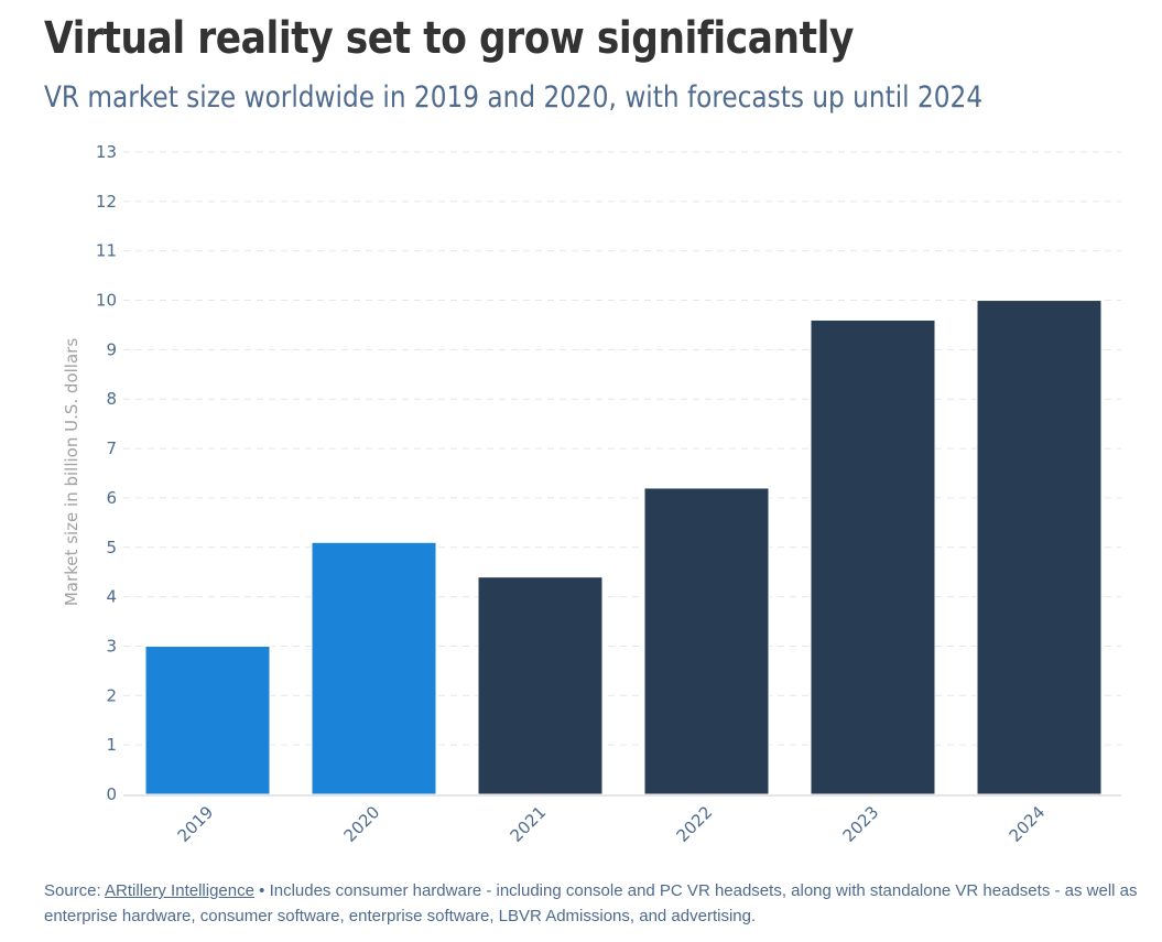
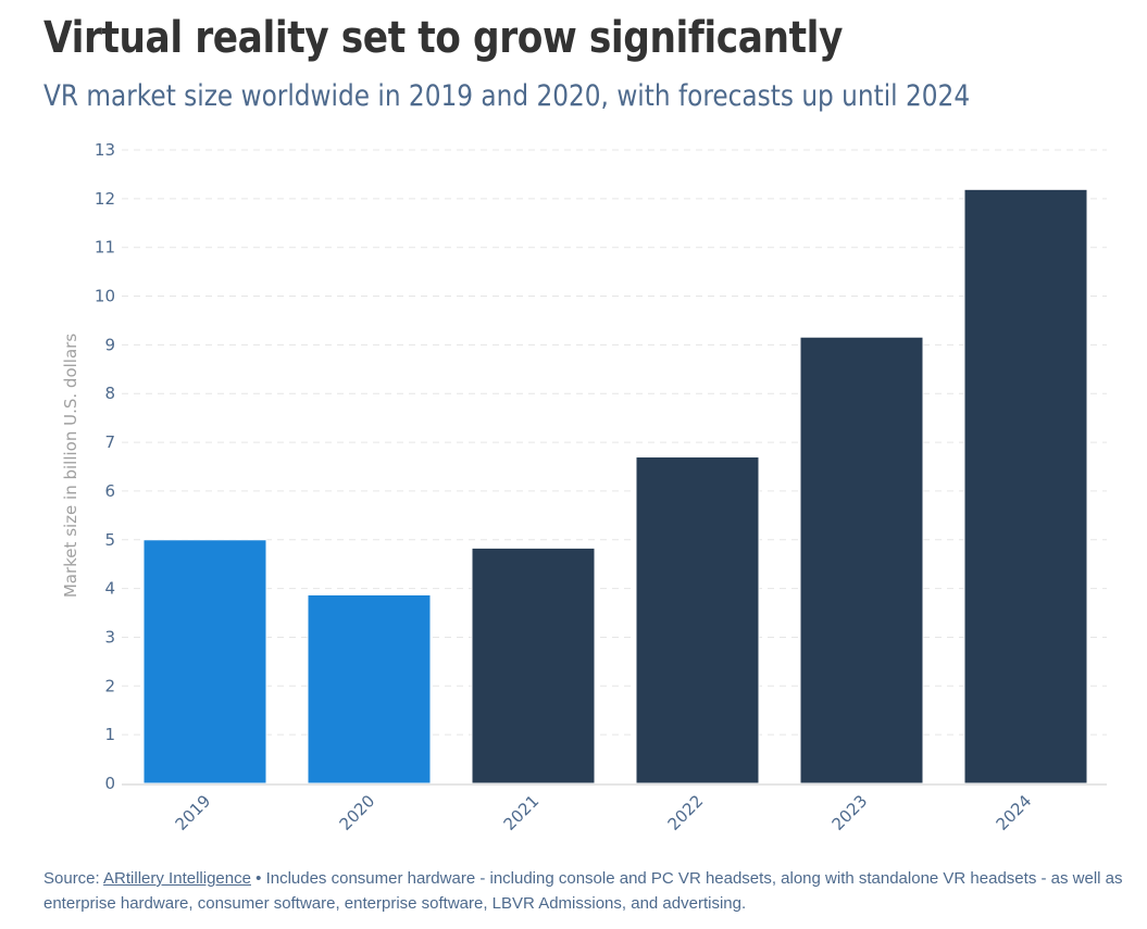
2019: 3.0 -> 5.0
2020: 5.1 -> 3.9
2021: 4.4 -> 4.8
2022: 6.2 -> 6.7
2023: 9.6 -> 9.2
2024: 10.0 -> 12.2
